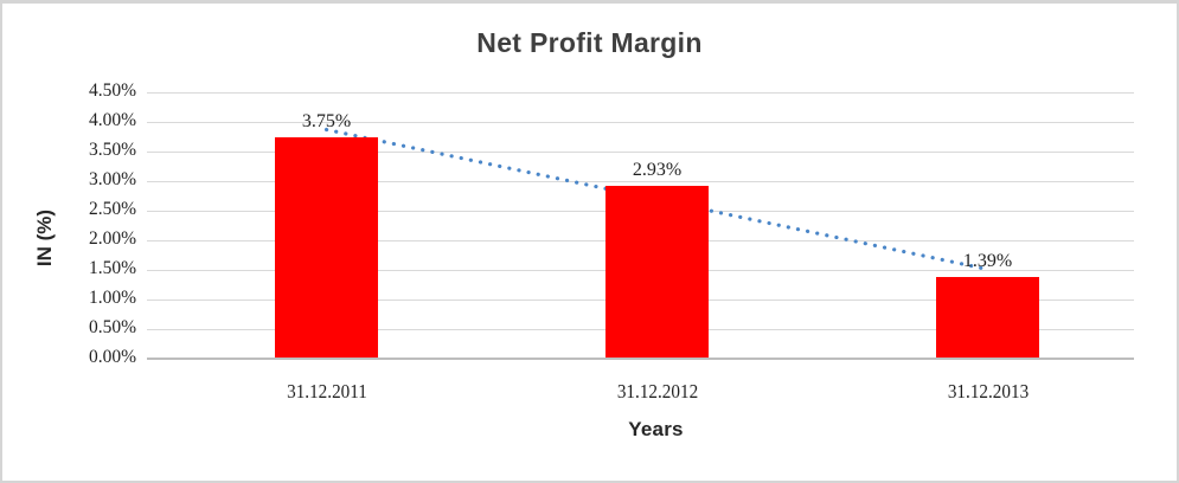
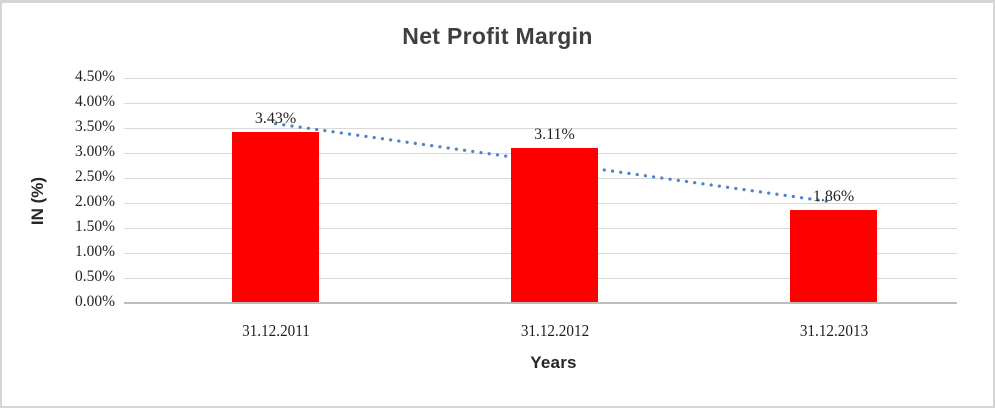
31.12.2011: 3.75% -> 3.43%
31.12.2012: 2.93% -> 3.11%
31.12.2013: 1.39% -> 1.86%
